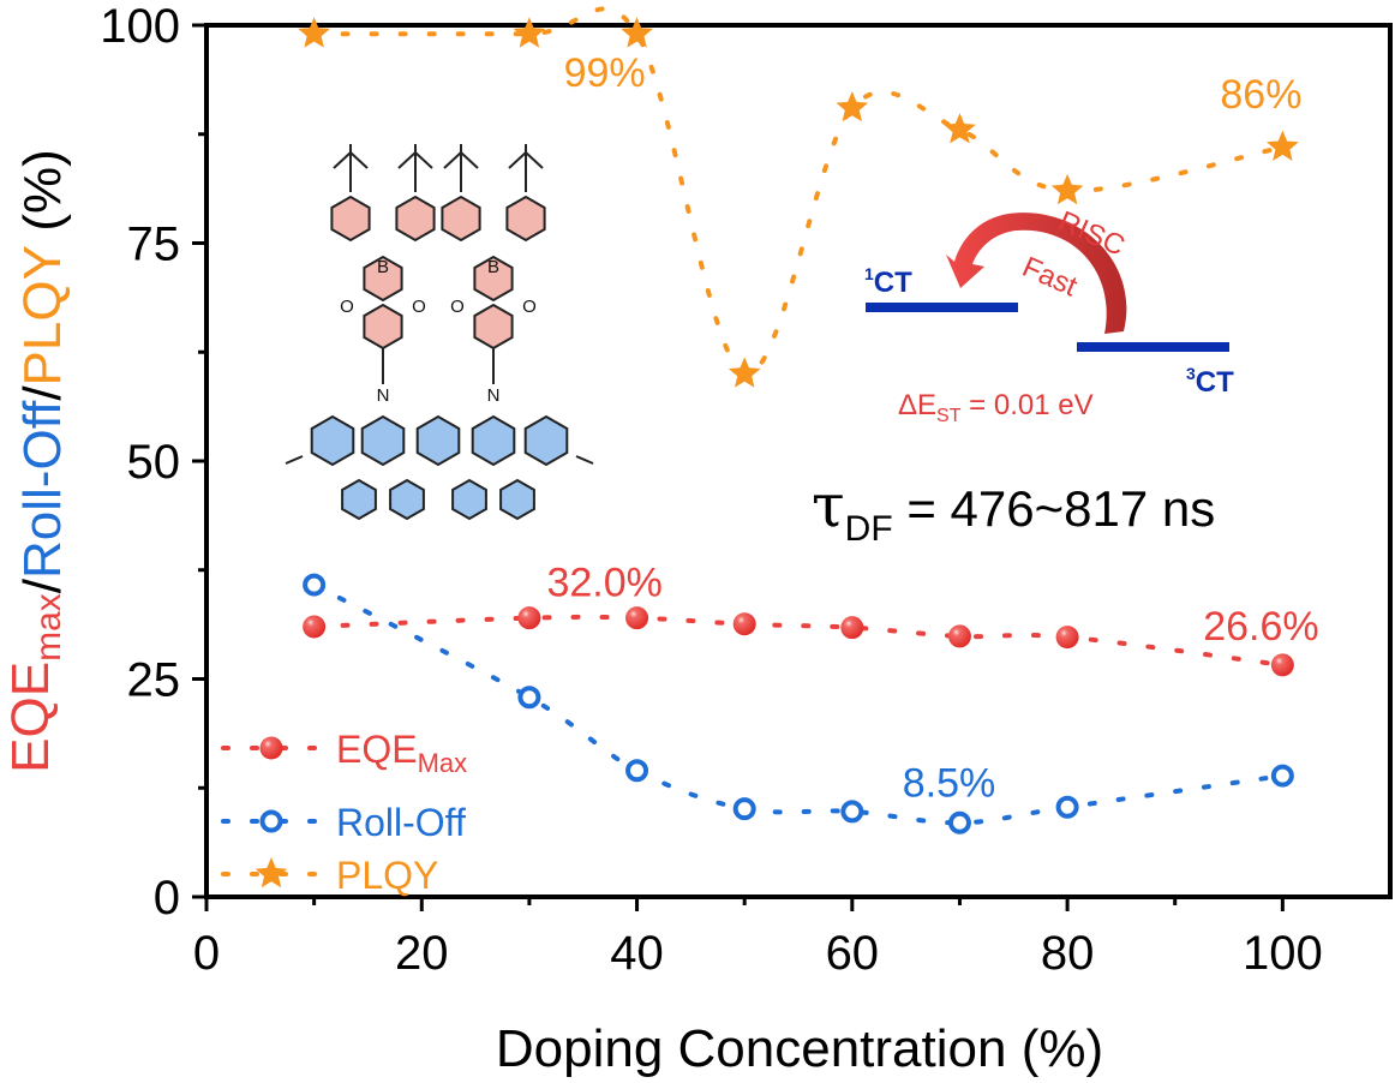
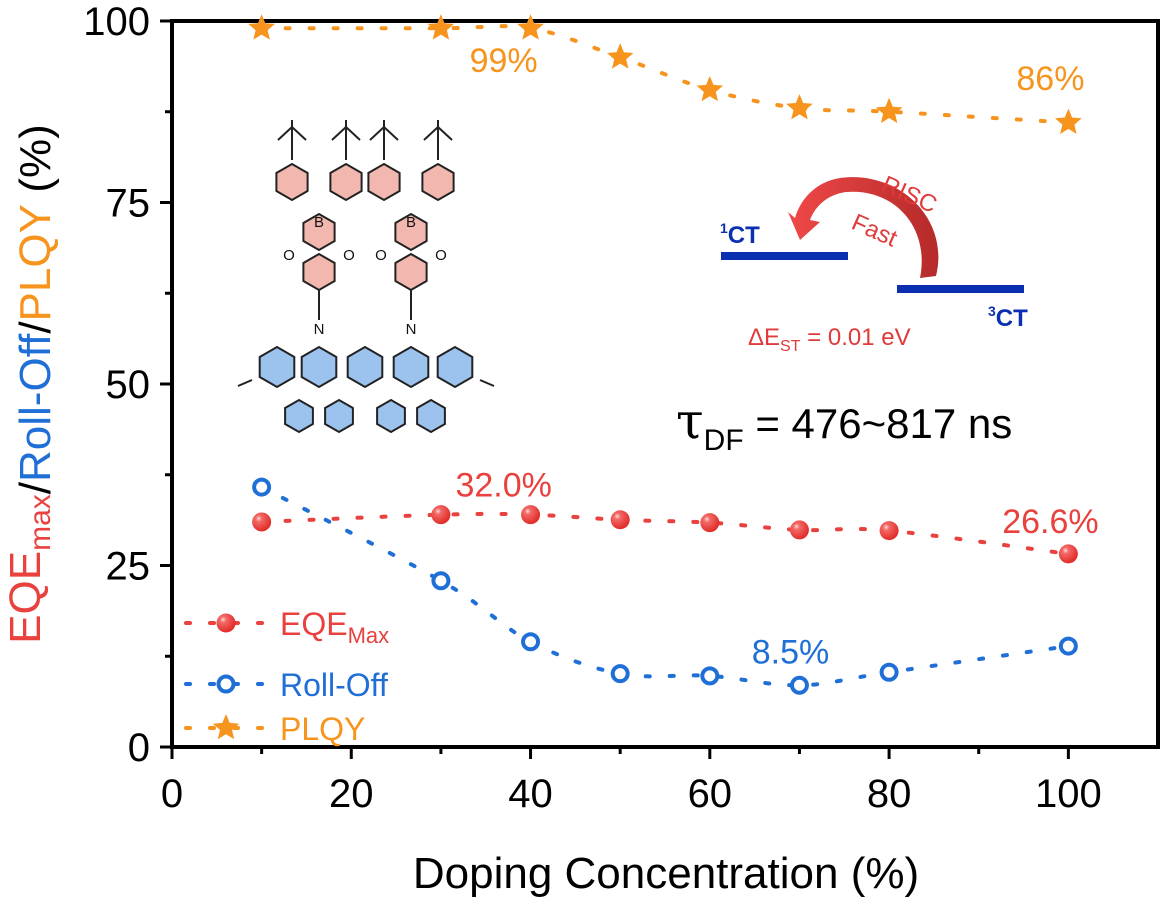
PLQY/50: 60 -> 95
PLQY/80: 81 -> 88
